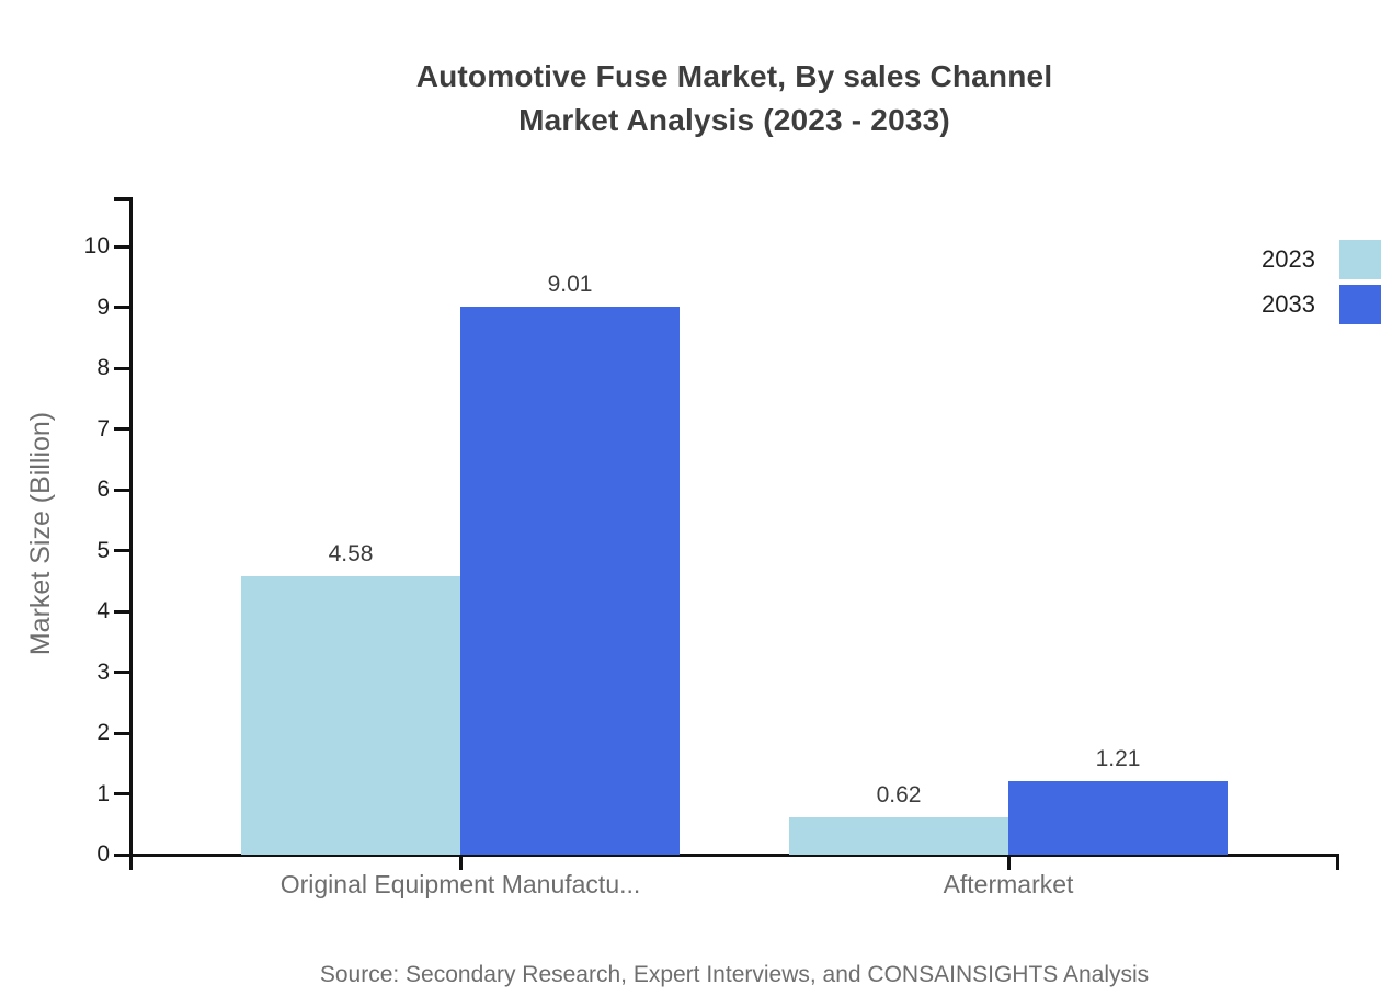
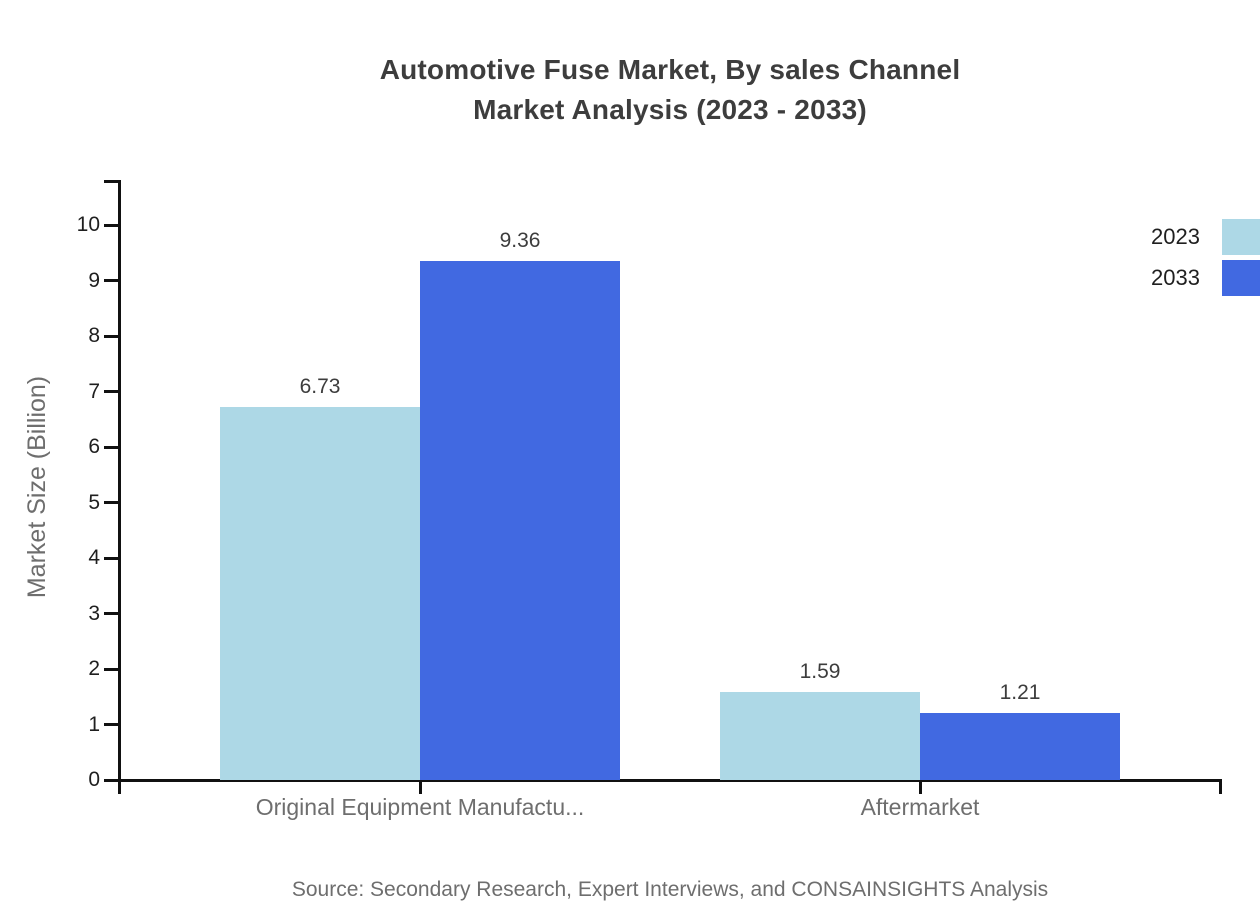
2023/Original Equipment Manufactu...: 4.58 -> 6.73
2033/Original Equipment Manufactu...: 9.01 -> 9.36
2023/Aftermarket: 0.62 -> 1.59
